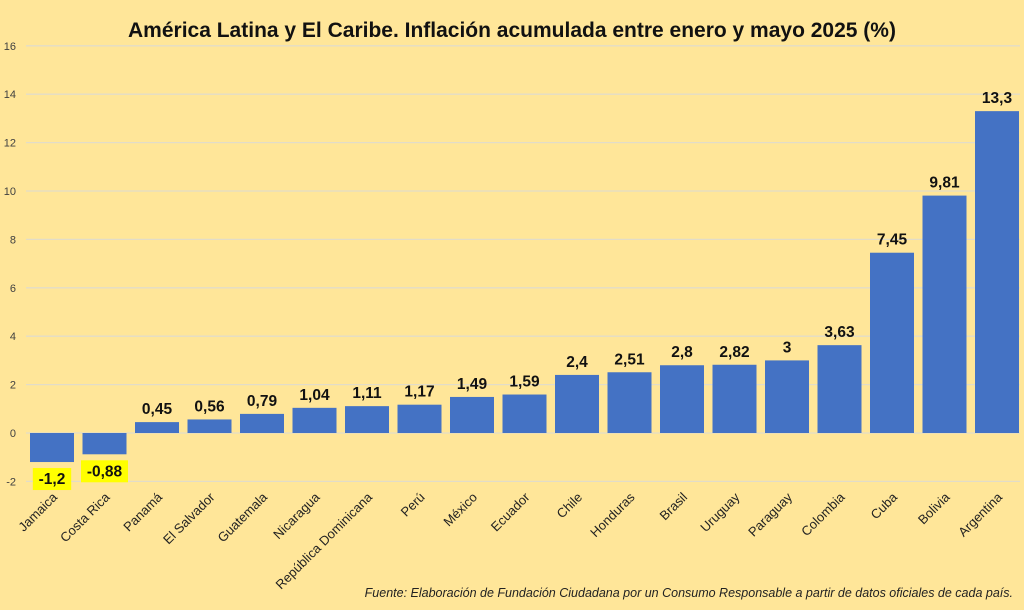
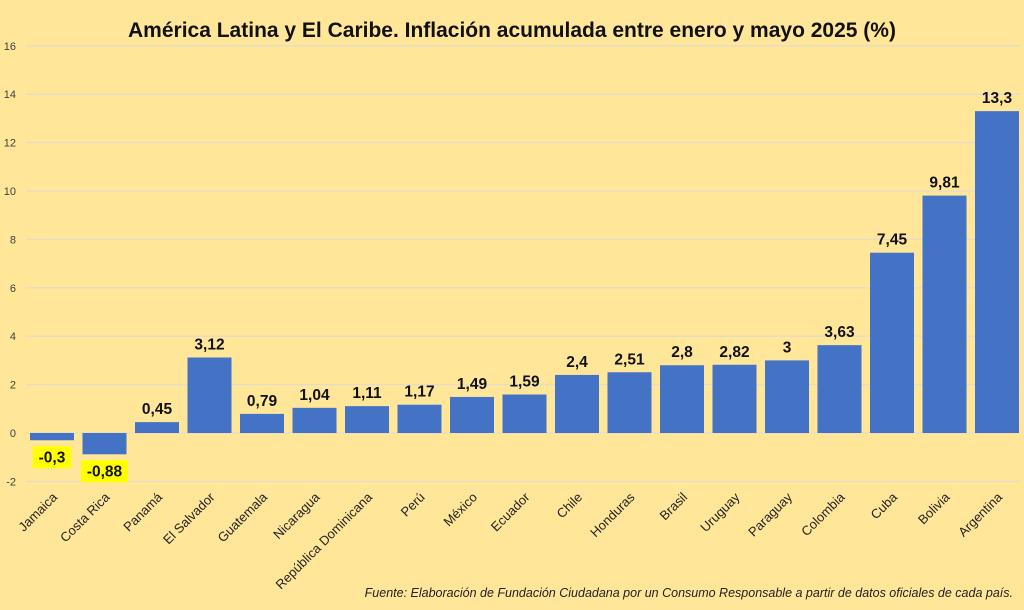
Jamaica: -1,2 -> -0,3
El Salvador: 0,56 -> 3,12
